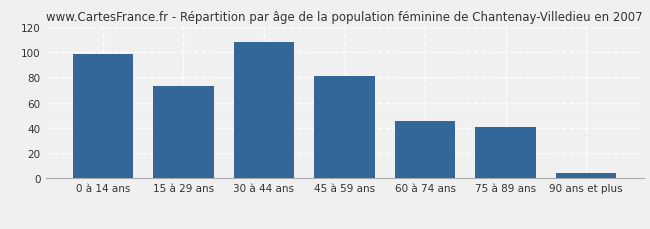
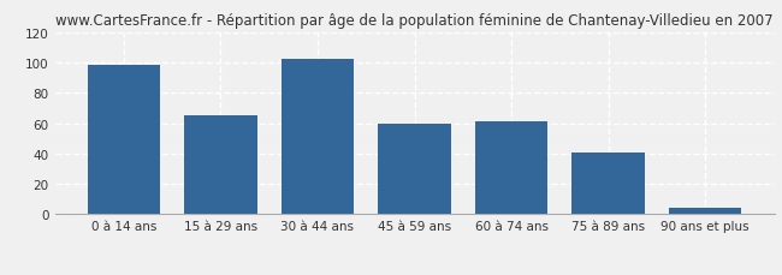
15 à 29 ans: 73 -> 65
30 à 44 ans: 108 -> 102
45 à 59 ans: 81 -> 60
60 à 74 ans: 45 -> 61
